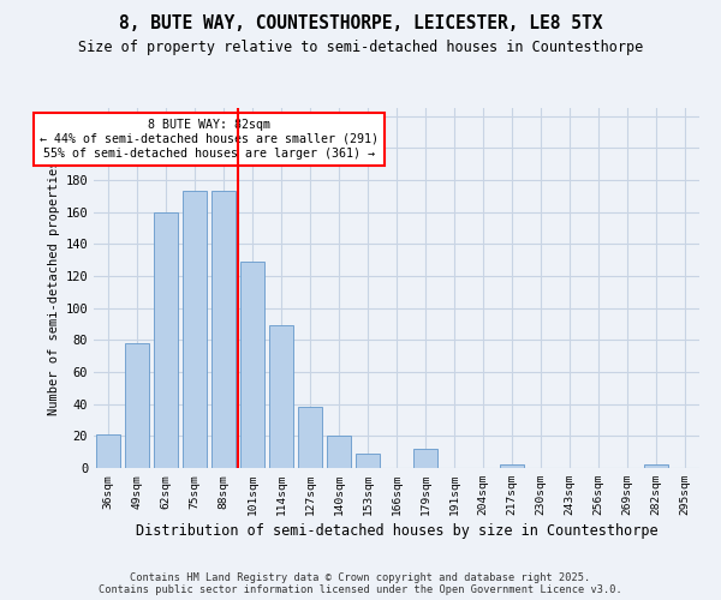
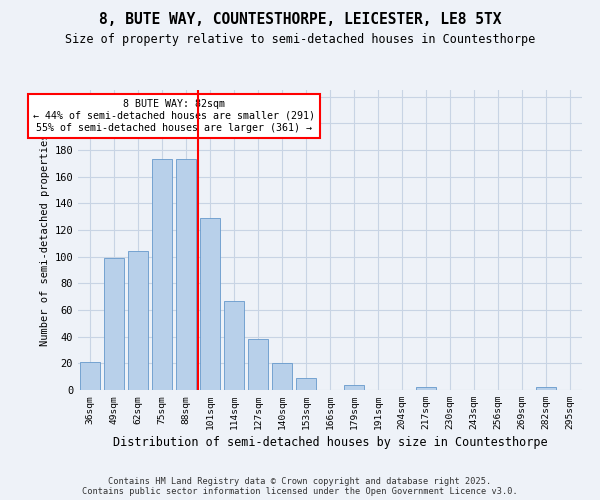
49sqm: 78 -> 99
62sqm: 160 -> 104
114sqm: 89 -> 67
179sqm: 12 -> 4
